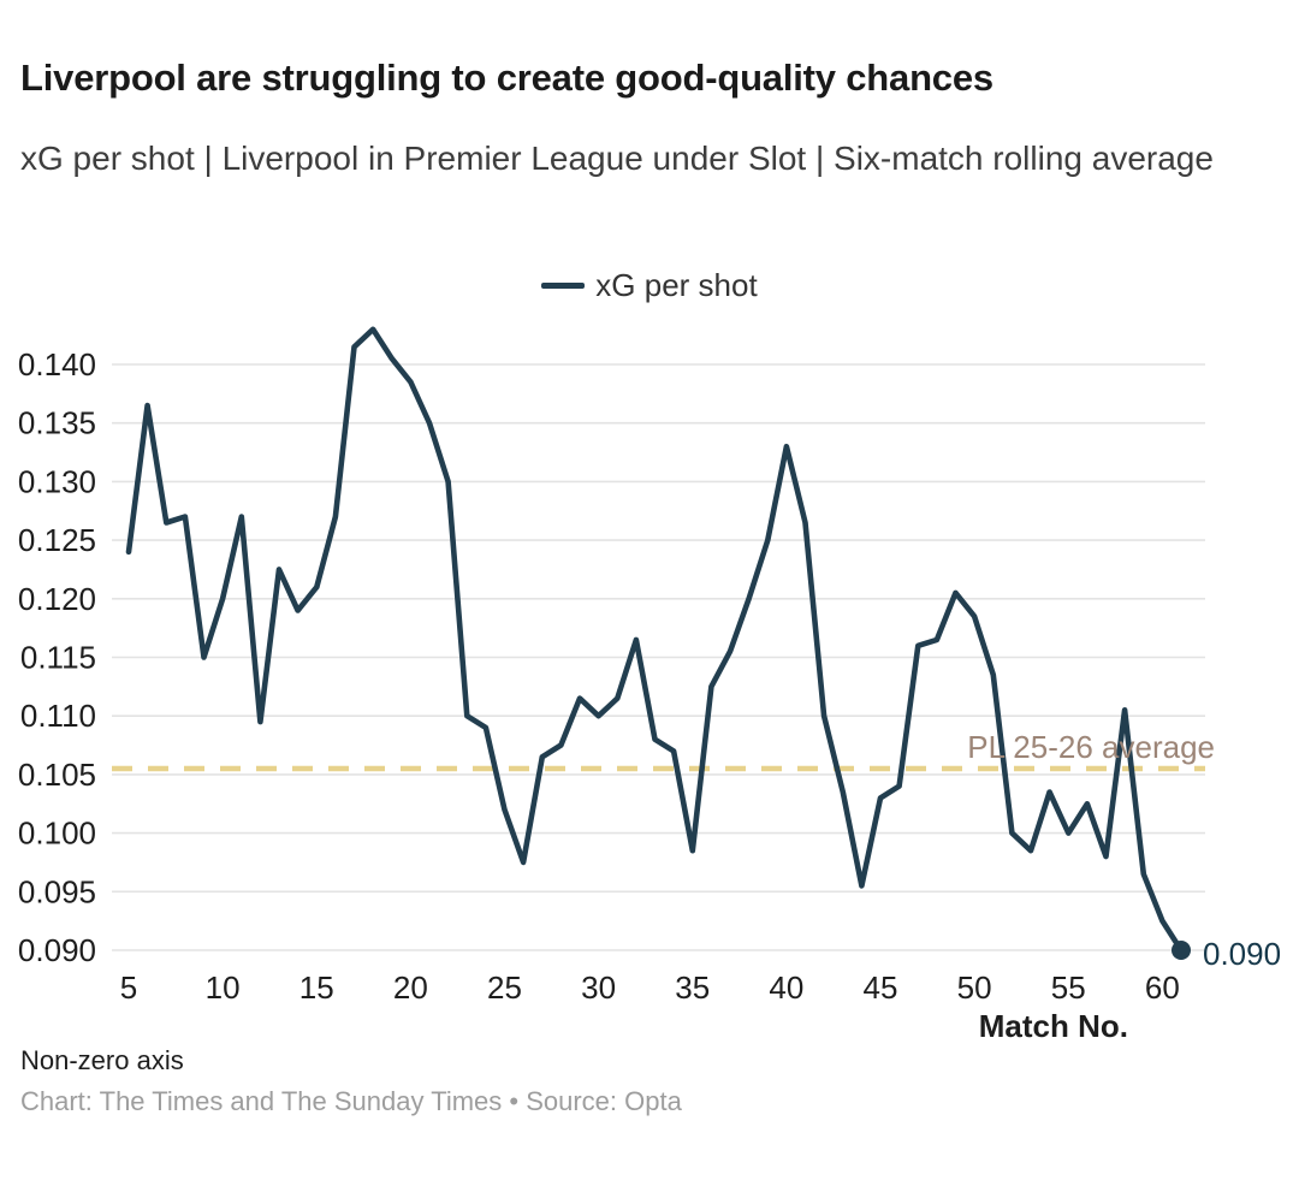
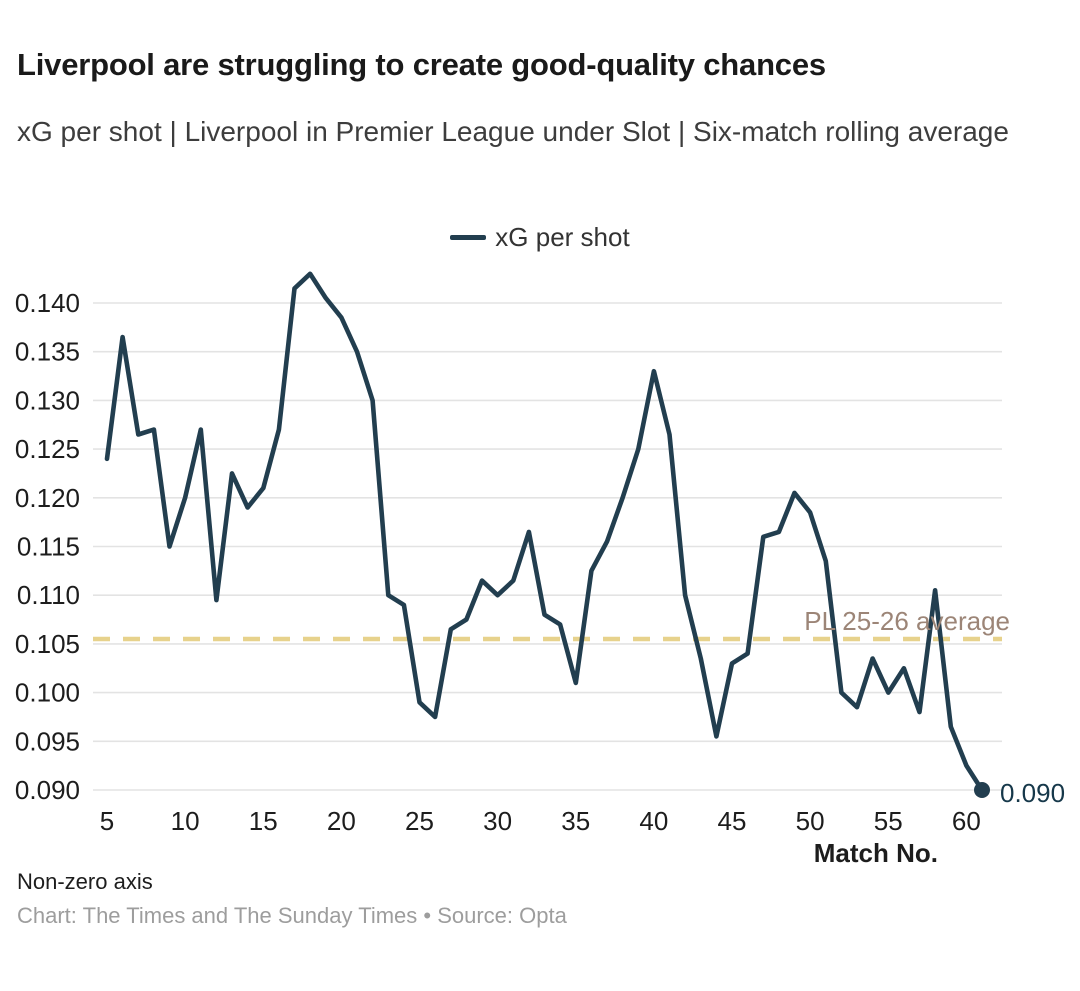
25: 0.102 -> 0.099
35: 0.099 -> 0.101
